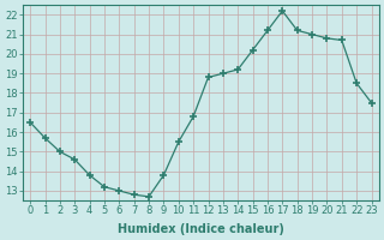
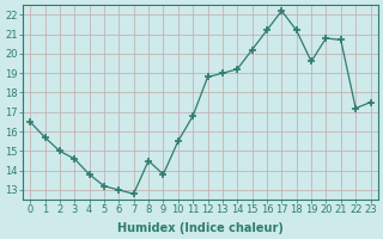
8: 12.7 -> 14.5
19: 21.0 -> 19.6
22: 18.5 -> 17.2
